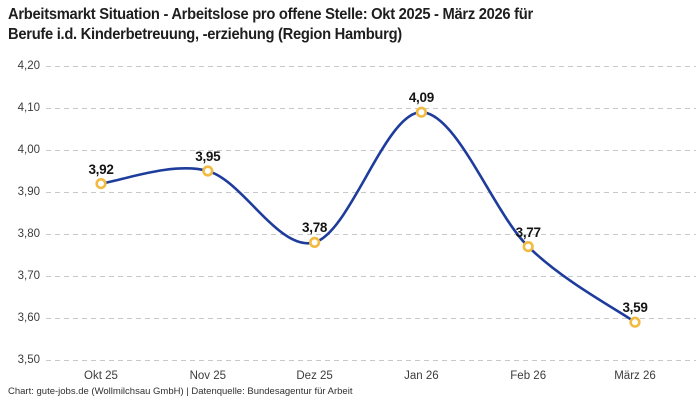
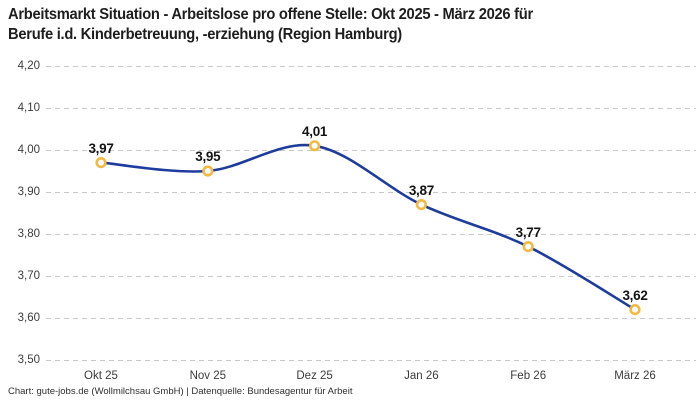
Okt 25: 3,92 -> 3,97
Dez 25: 3,78 -> 4,01
Jan 26: 4,09 -> 3,87
März 26: 3,59 -> 3,62
